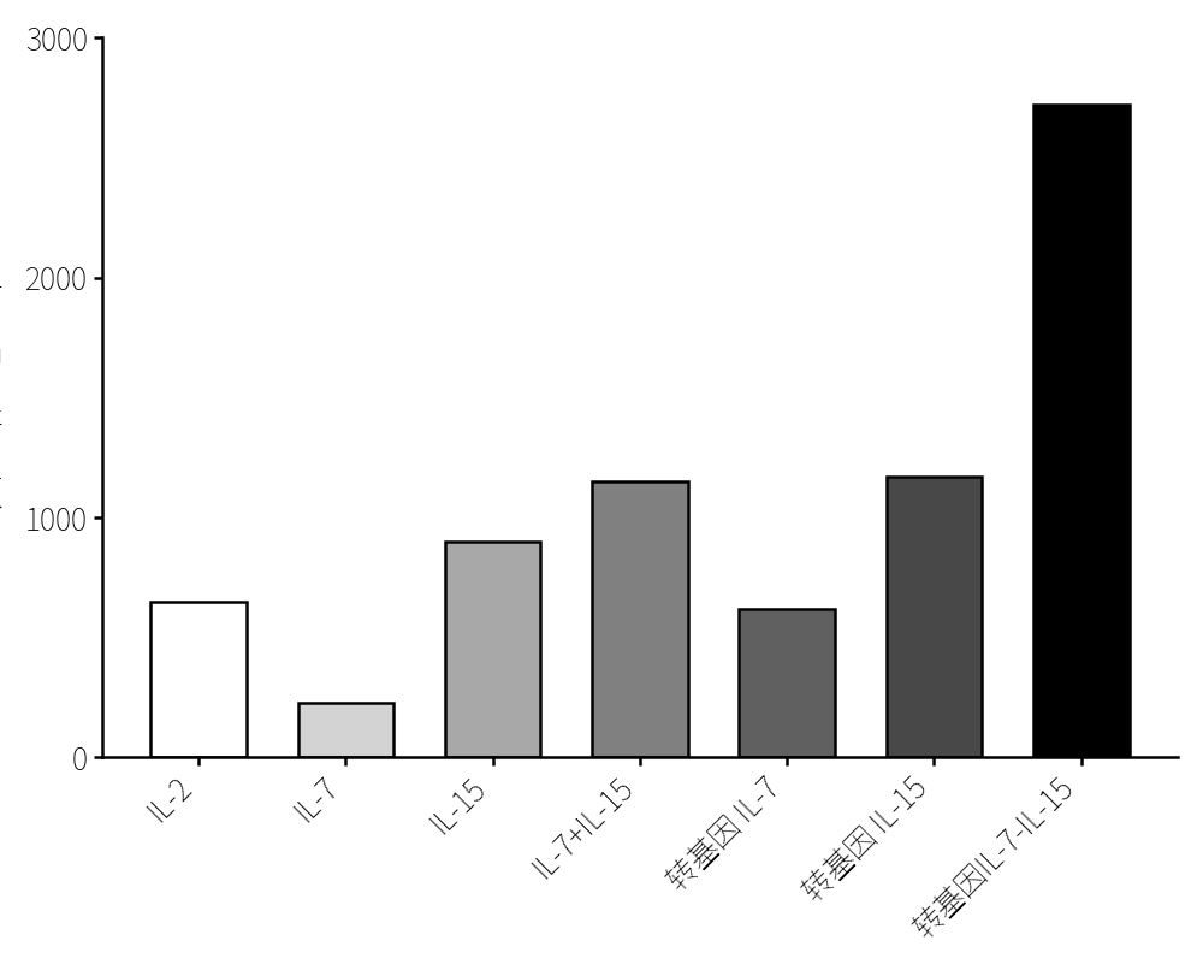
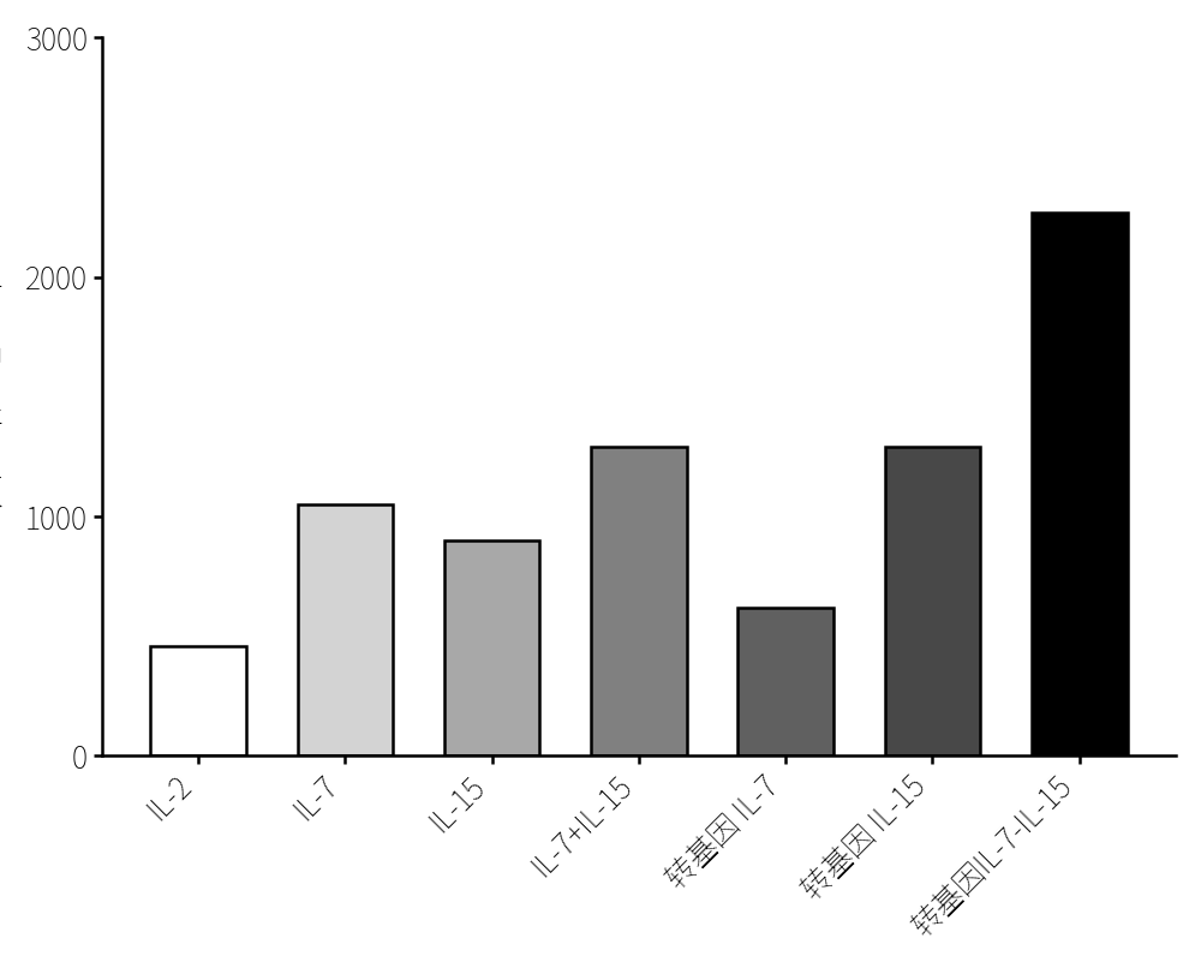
IL-2: 650 -> 460
IL-7: 230 -> 1050
IL-7+IL-15: 1150 -> 1290
转基因 IL-15: 1170 -> 1290
转基因IL-7-IL-15: 2720 -> 2270
